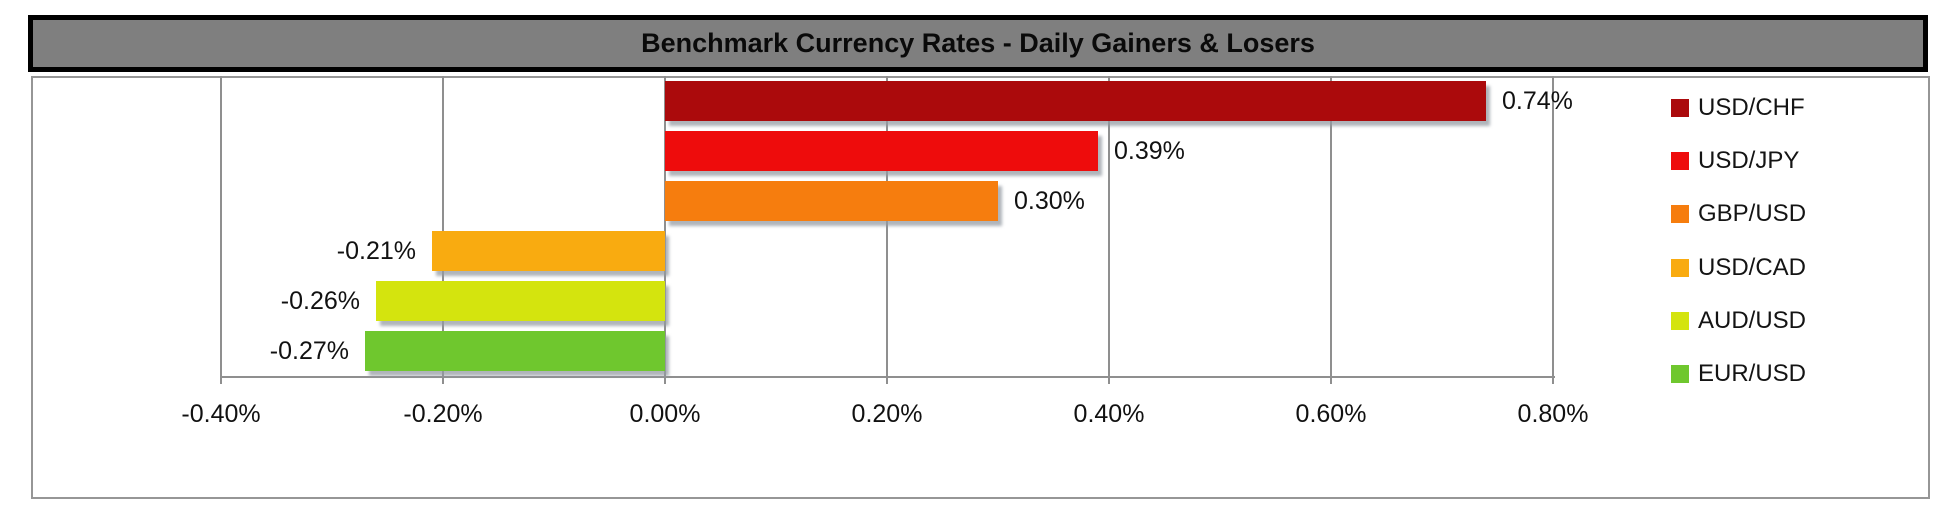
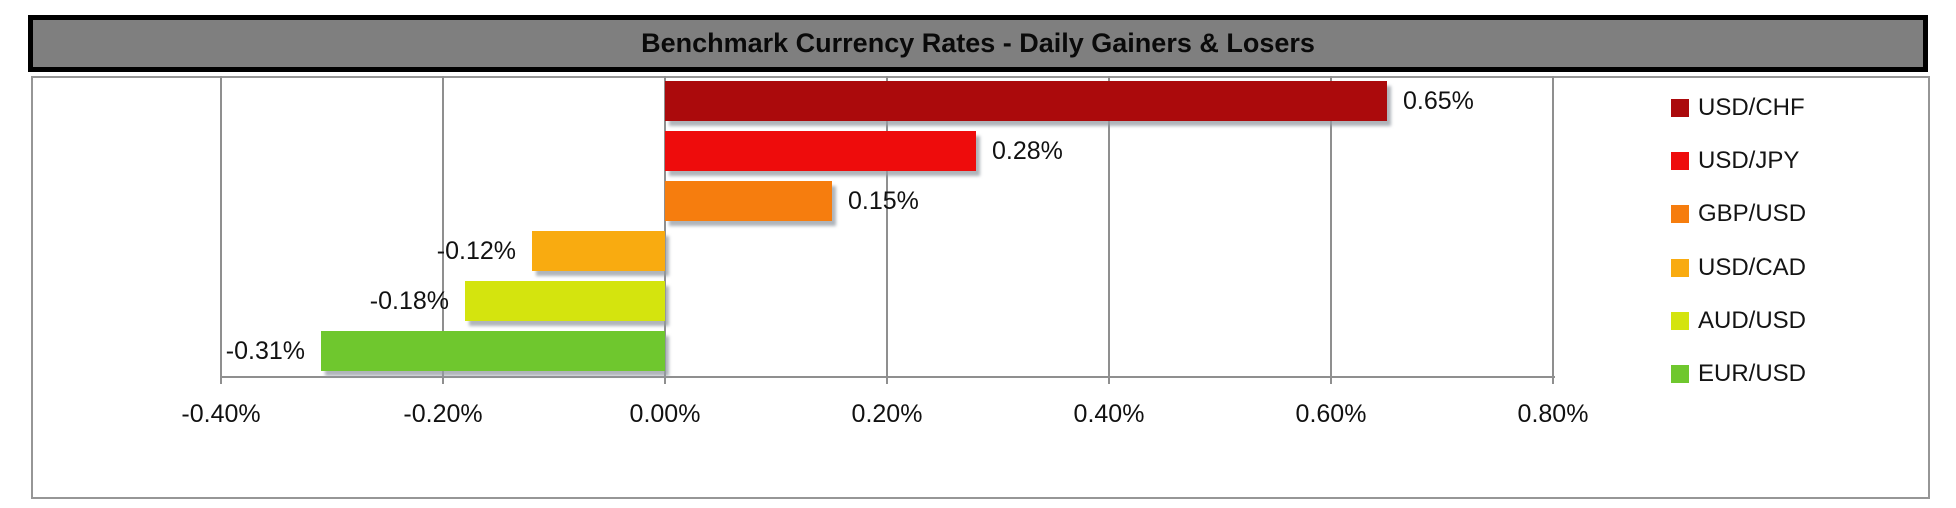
USD/CHF: 0.74% -> 0.65%
USD/JPY: 0.39% -> 0.28%
GBP/USD: 0.30% -> 0.15%
USD/CAD: -0.21% -> -0.12%
AUD/USD: -0.26% -> -0.18%
EUR/USD: -0.27% -> -0.31%
